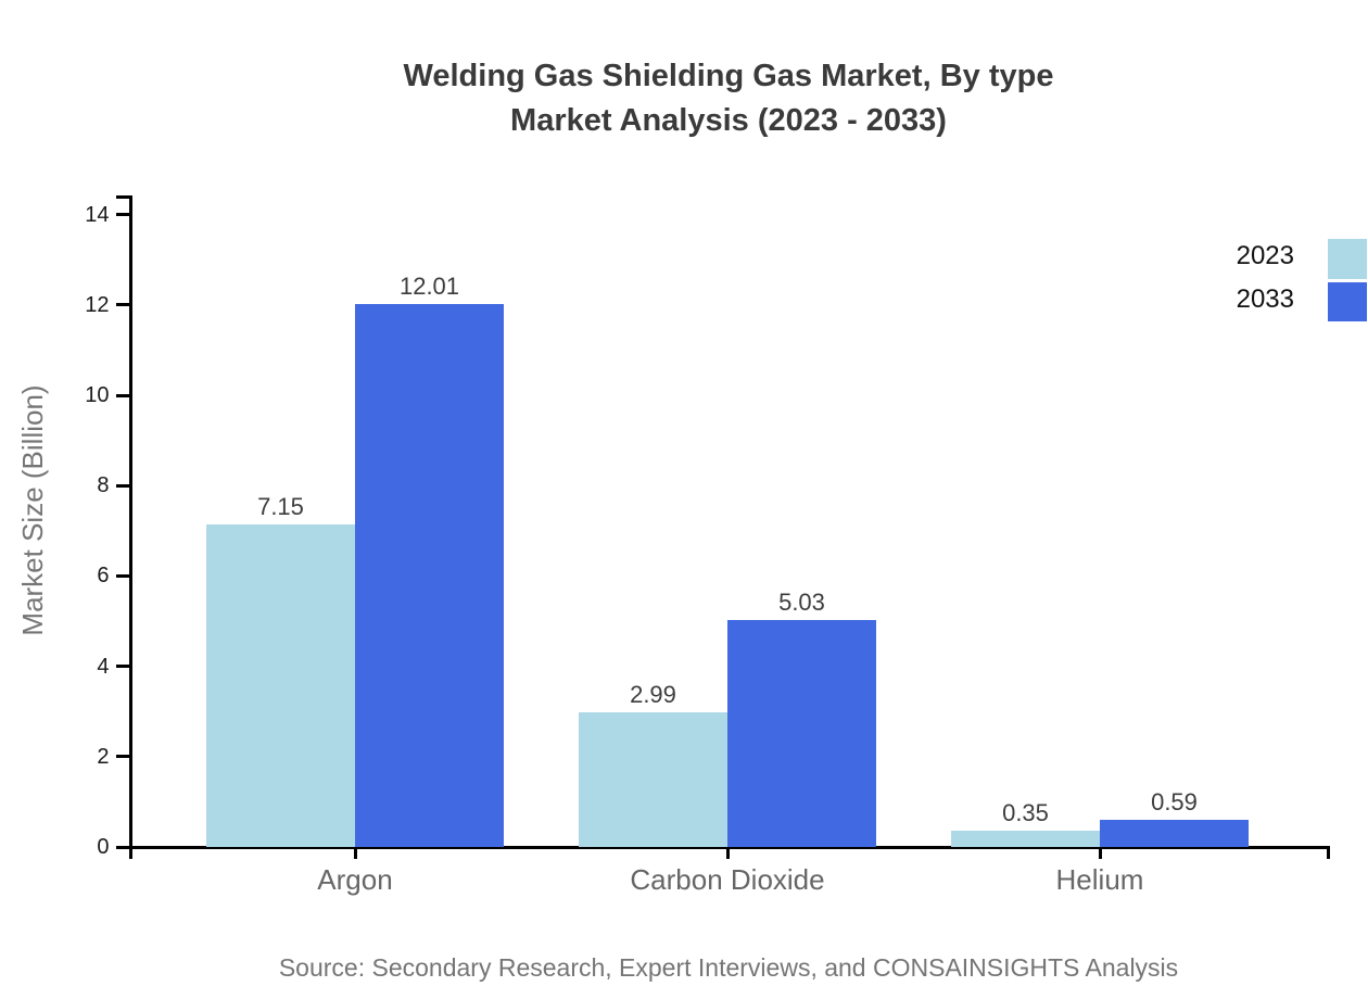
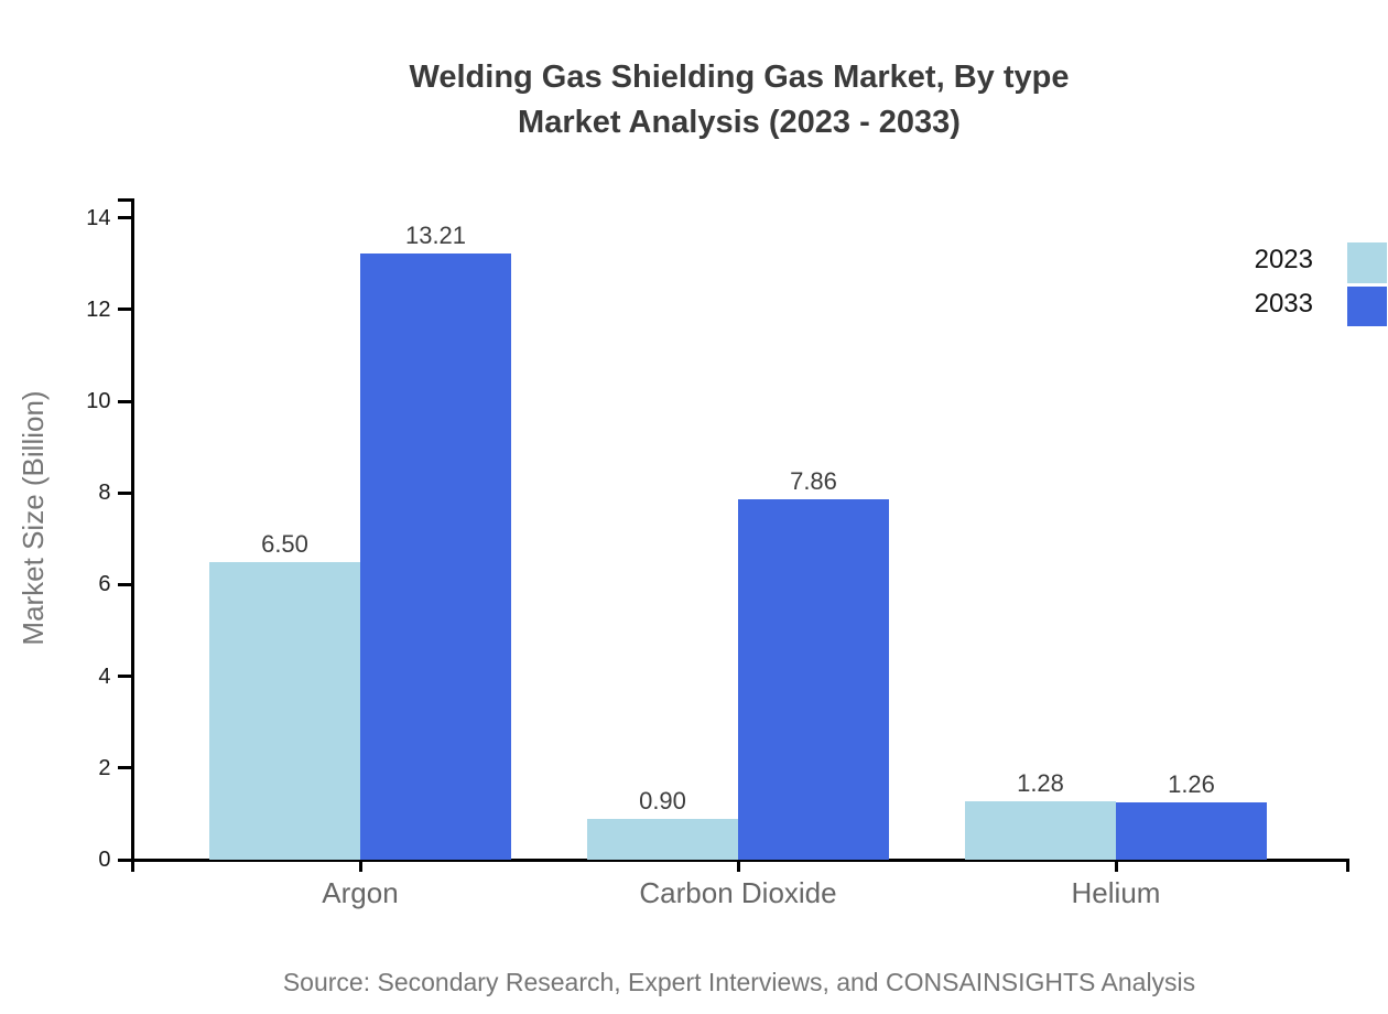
2023/Argon: 7.15 -> 6.50
2033/Argon: 12.01 -> 13.21
2023/Carbon Dioxide: 2.99 -> 0.90
2033/Carbon Dioxide: 5.03 -> 7.86
2023/Helium: 0.35 -> 1.28
2033/Helium: 0.59 -> 1.26
